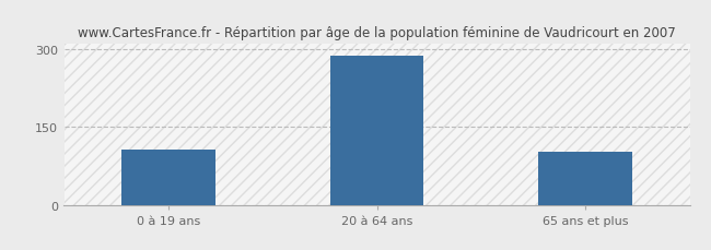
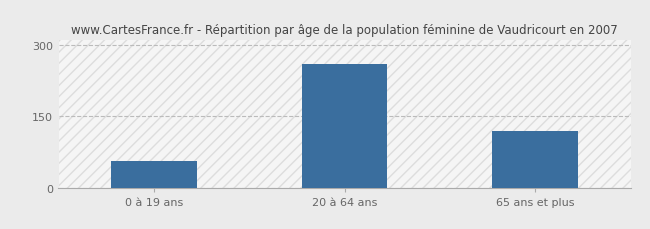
0 à 19 ans: 107 -> 55
20 à 64 ans: 287 -> 260
65 ans et plus: 103 -> 120
